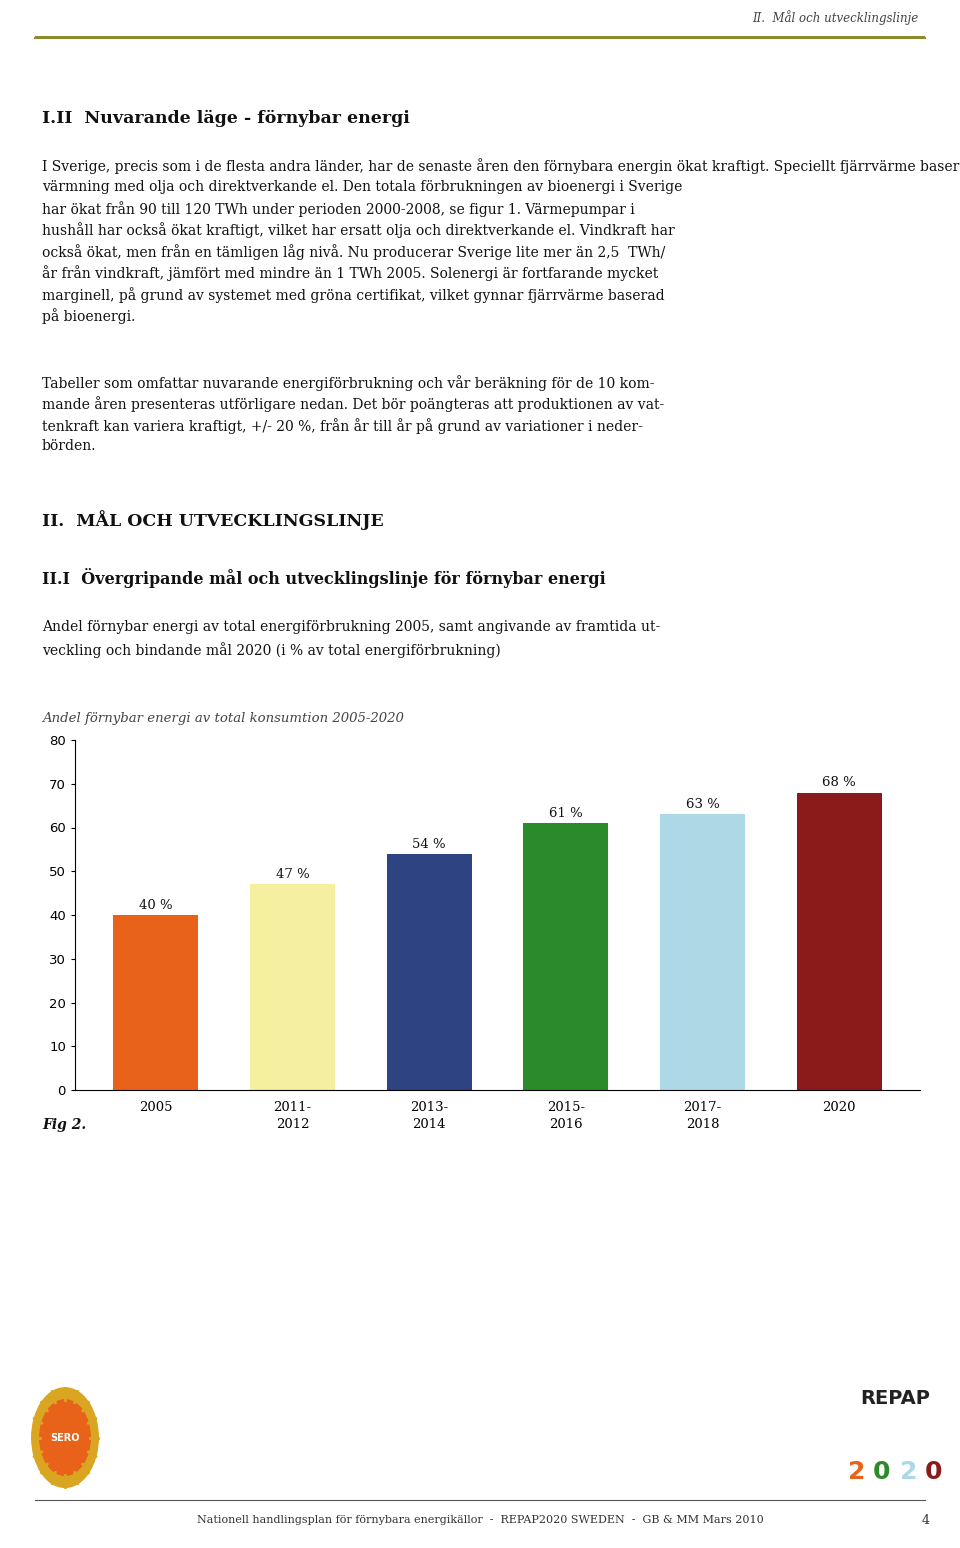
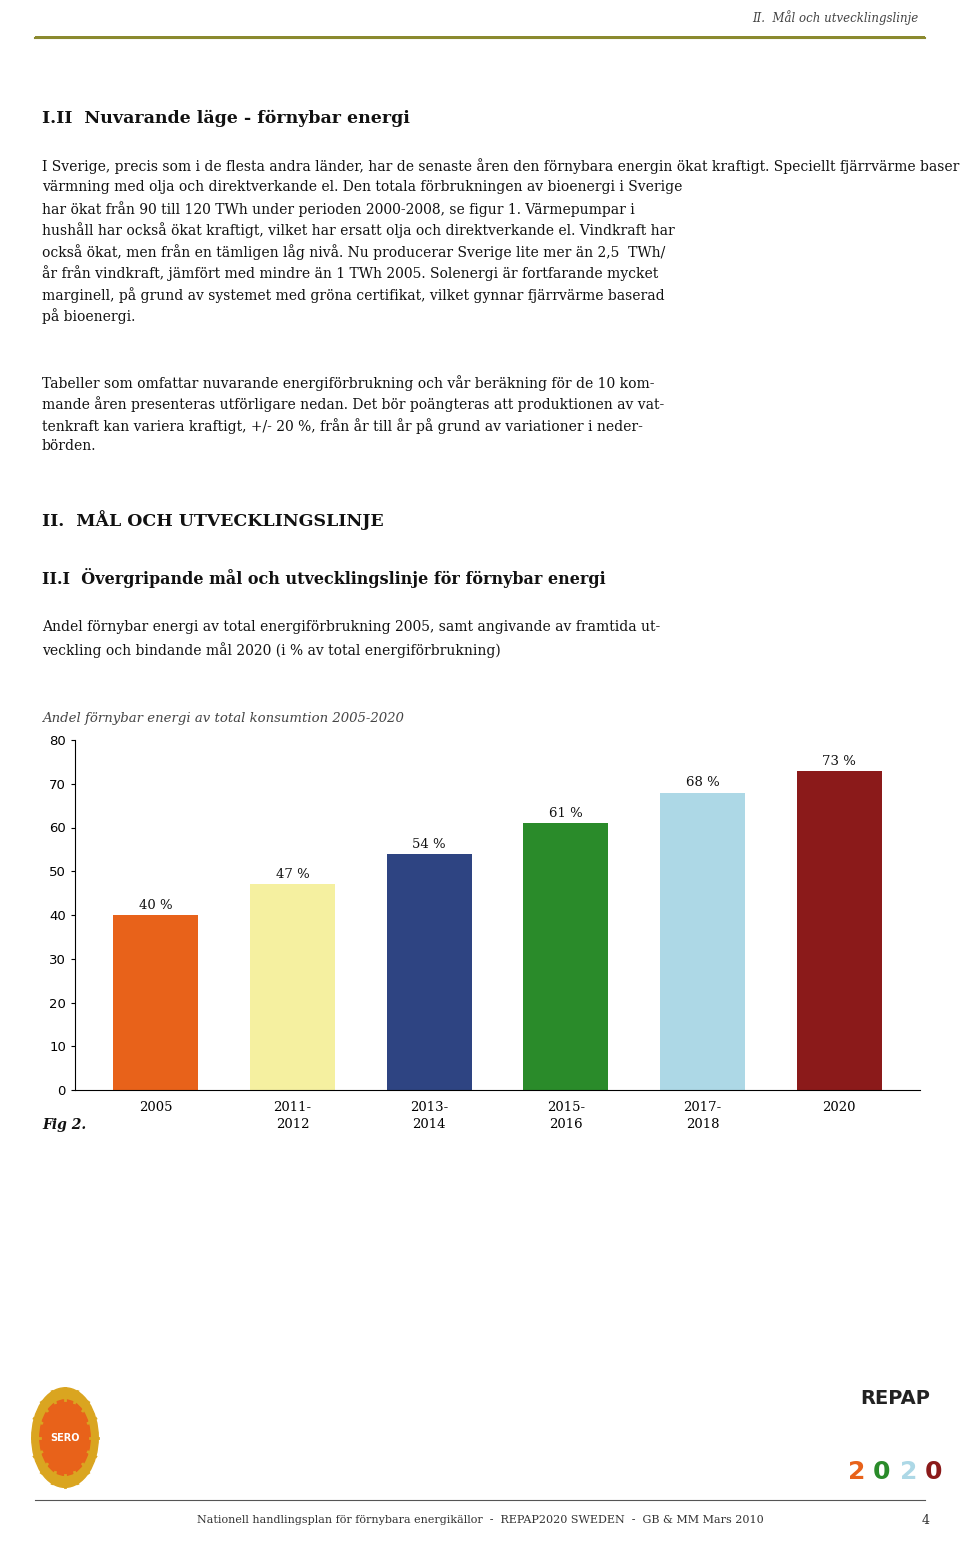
2017- 2018: 63 -> 68
2020: 68 -> 73
